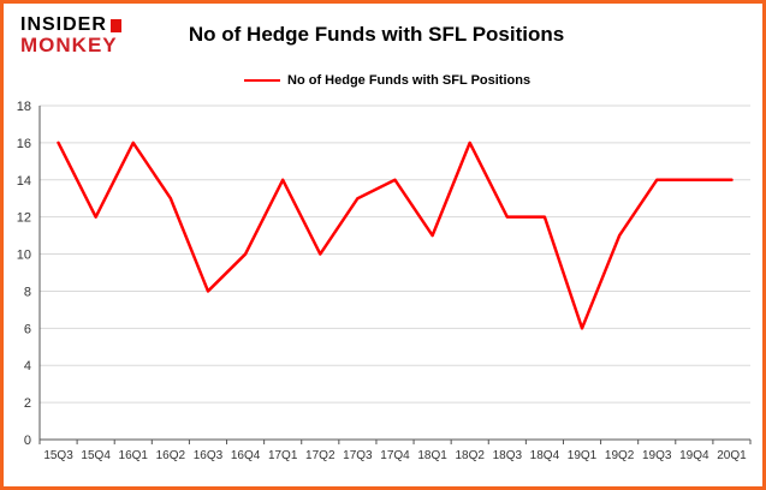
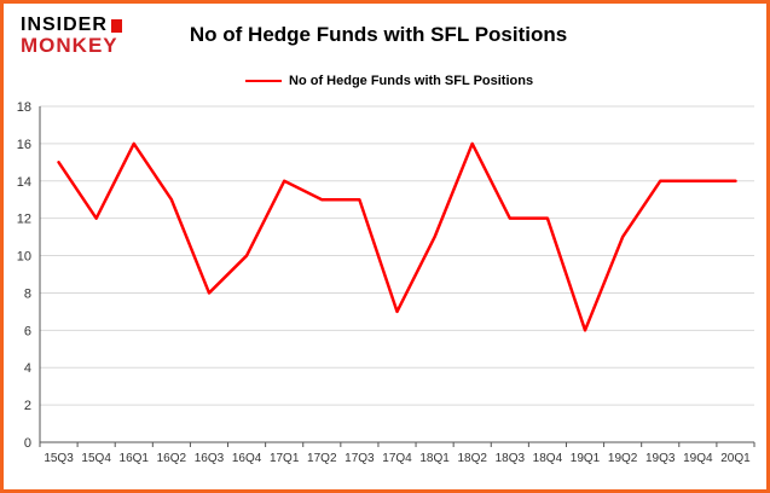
15Q3: 16 -> 15
17Q2: 10 -> 13
17Q4: 14 -> 7
